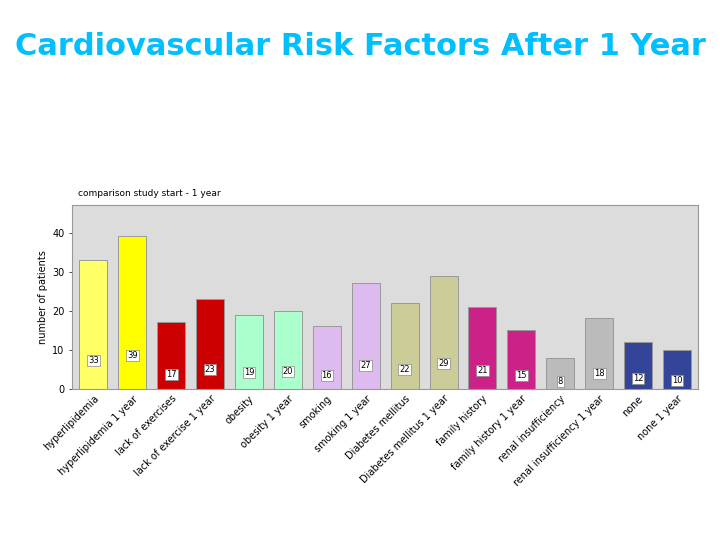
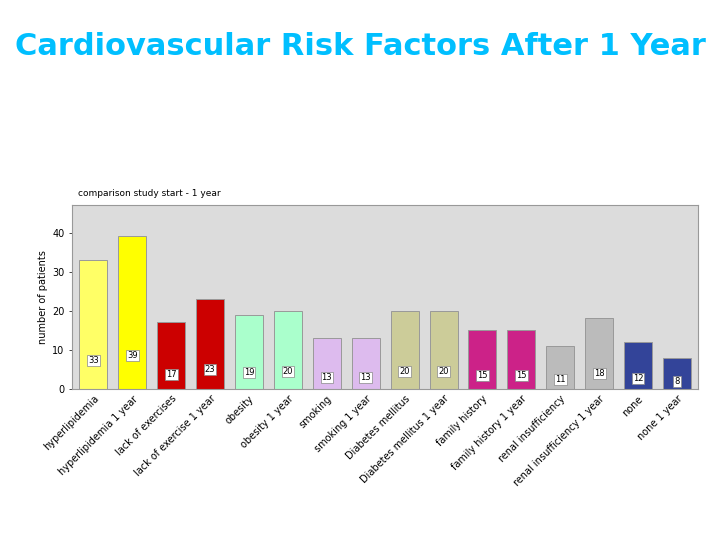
smoking: 16 -> 13
smoking 1 year: 27 -> 13
Diabetes mellitus: 22 -> 20
Diabetes mellitus 1 year: 29 -> 20
family history: 21 -> 15
renal insufficiency: 8 -> 11
none 1 year: 10 -> 8
